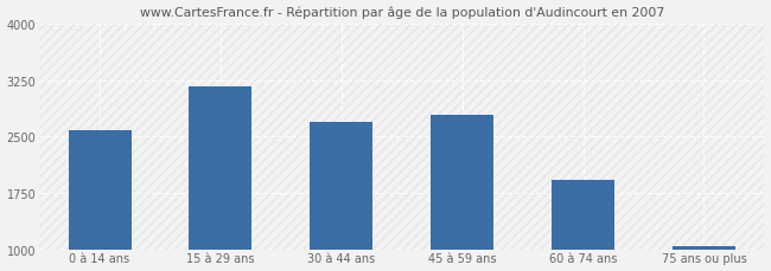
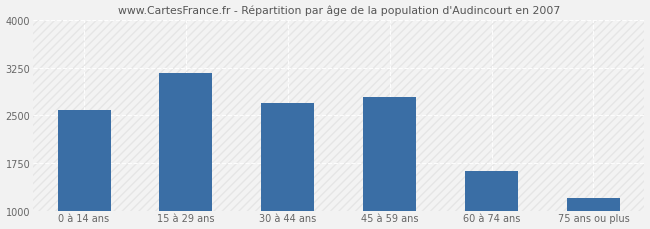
60 à 74 ans: 1930 -> 1620
75 ans ou plus: 1040 -> 1200
